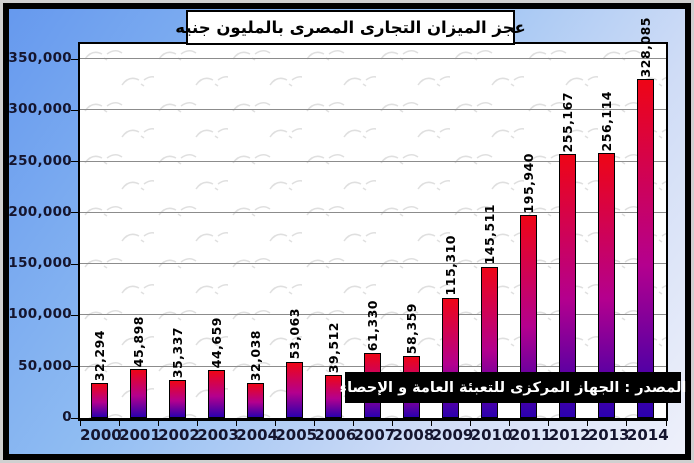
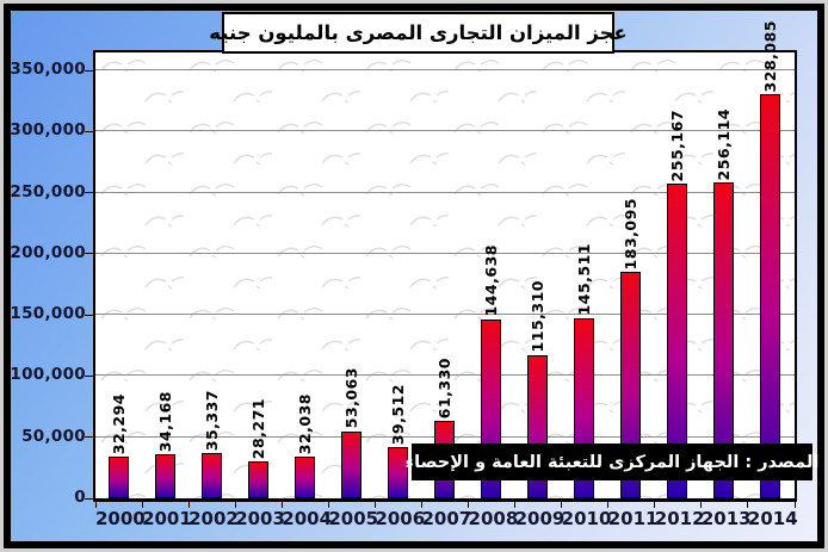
2001: 45,898 -> 34,168
2003: 44,659 -> 28,271
2008: 58,359 -> 144,638
2011: 195,940 -> 183,095
